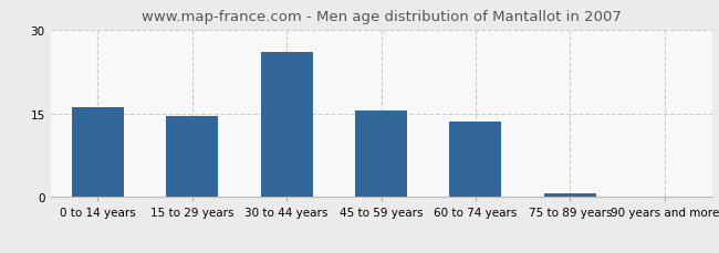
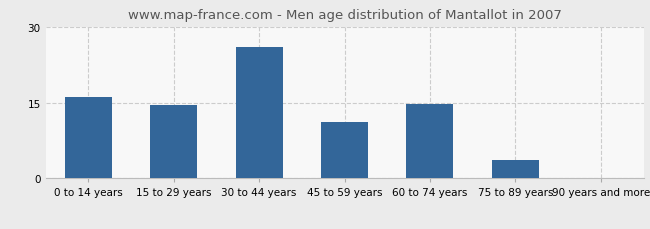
45 to 59 years: 15.5 -> 11.2
60 to 74 years: 13.5 -> 14.8
75 to 89 years: 0.7 -> 3.6
